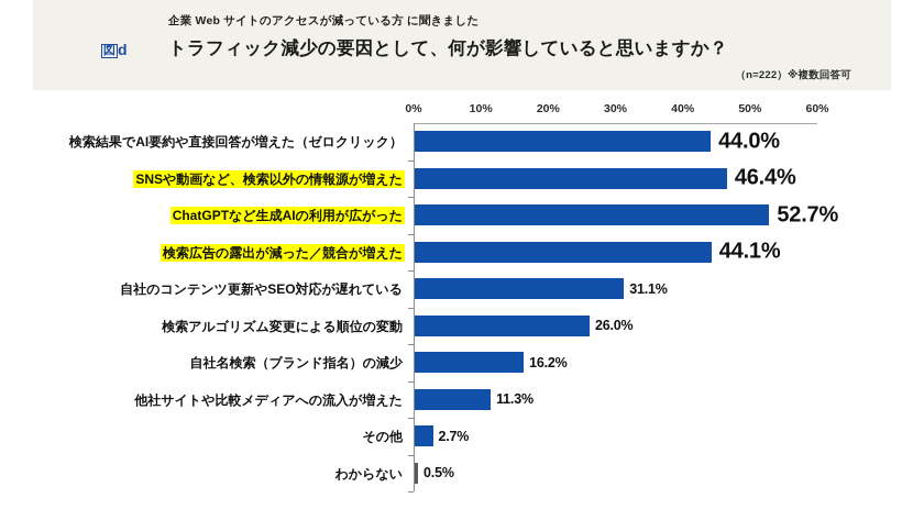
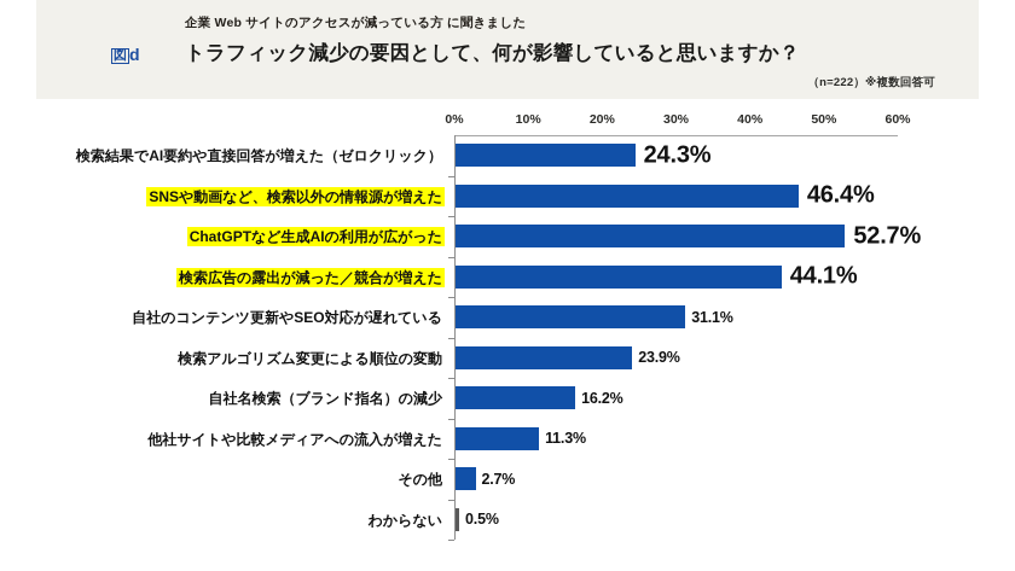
検索結果でAI要約や直接回答が増えた（ゼロクリック）: 44.0% -> 24.3%
検索アルゴリズム変更による順位の変動: 26.0% -> 23.9%
